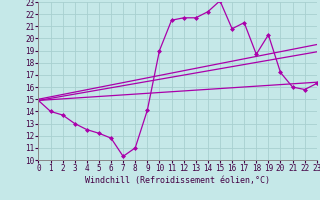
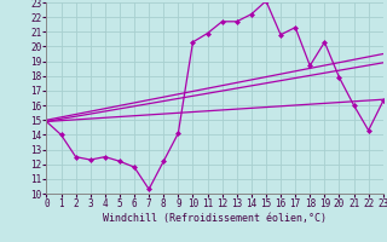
2: 13.7 -> 12.5
3: 13.0 -> 12.3
8: 11.0 -> 12.2
10: 19.0 -> 20.3
11: 21.5 -> 20.9
20: 17.2 -> 17.9
22: 15.8 -> 14.3
